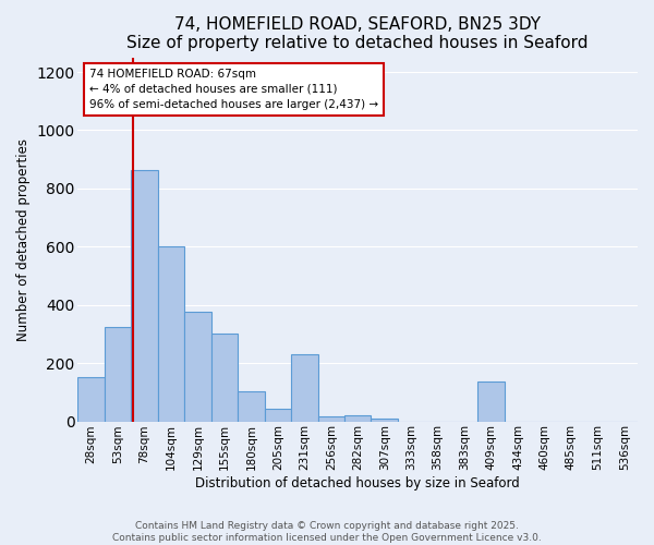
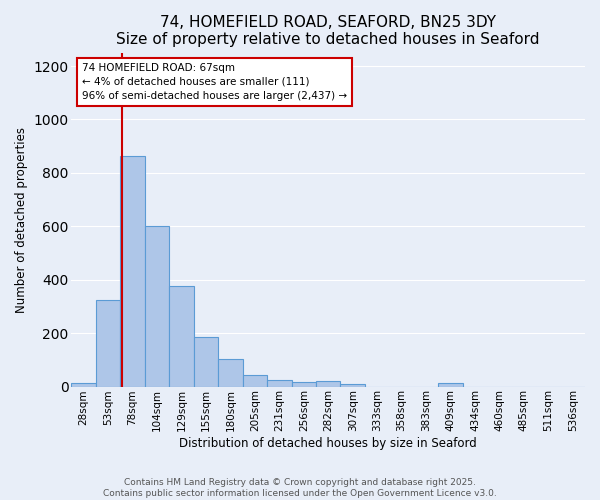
28sqm: 150 -> 15
155sqm: 300 -> 185
231sqm: 230 -> 25
409sqm: 135 -> 12
